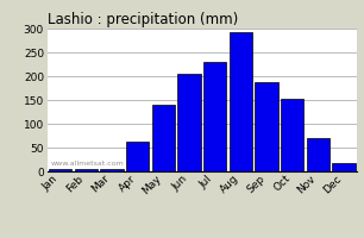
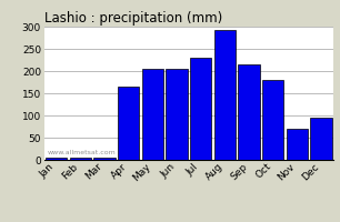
Apr: 62 -> 165
May: 140 -> 205
Sep: 187 -> 215
Oct: 153 -> 180
Dec: 18 -> 95
